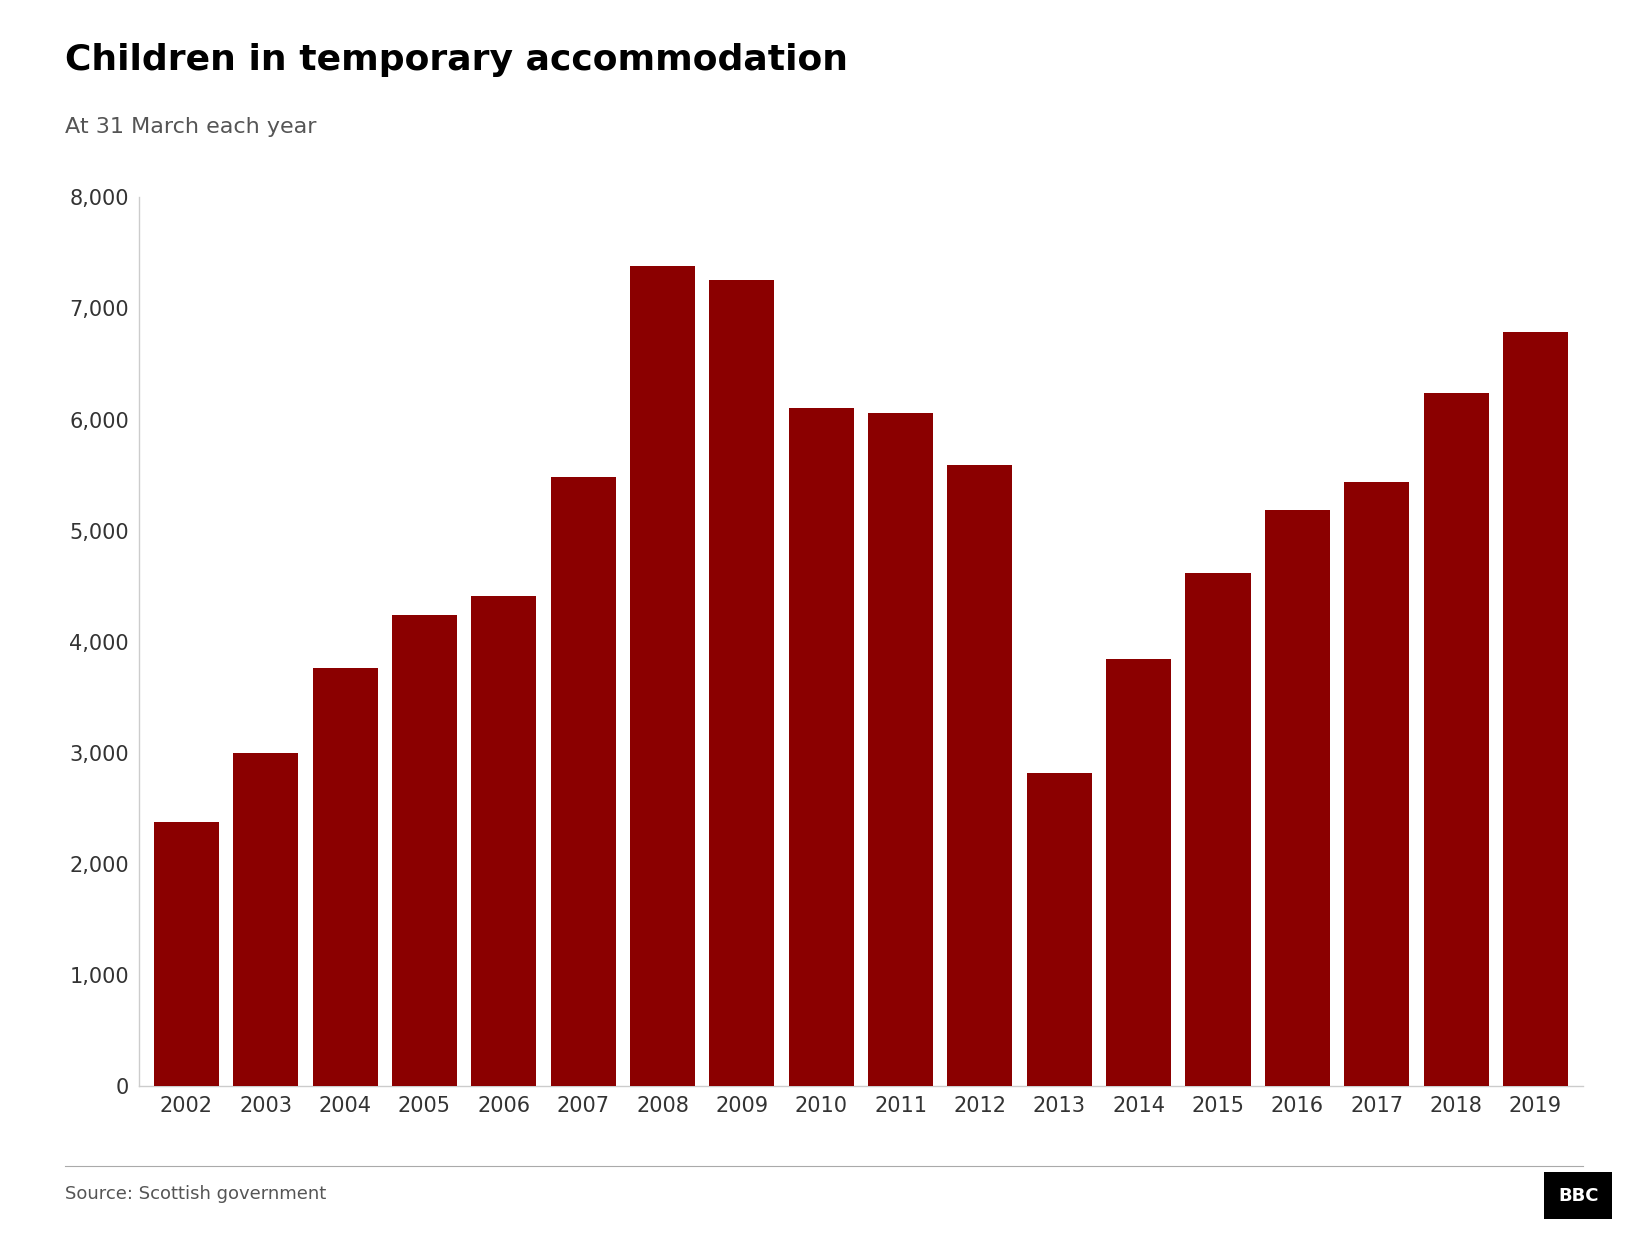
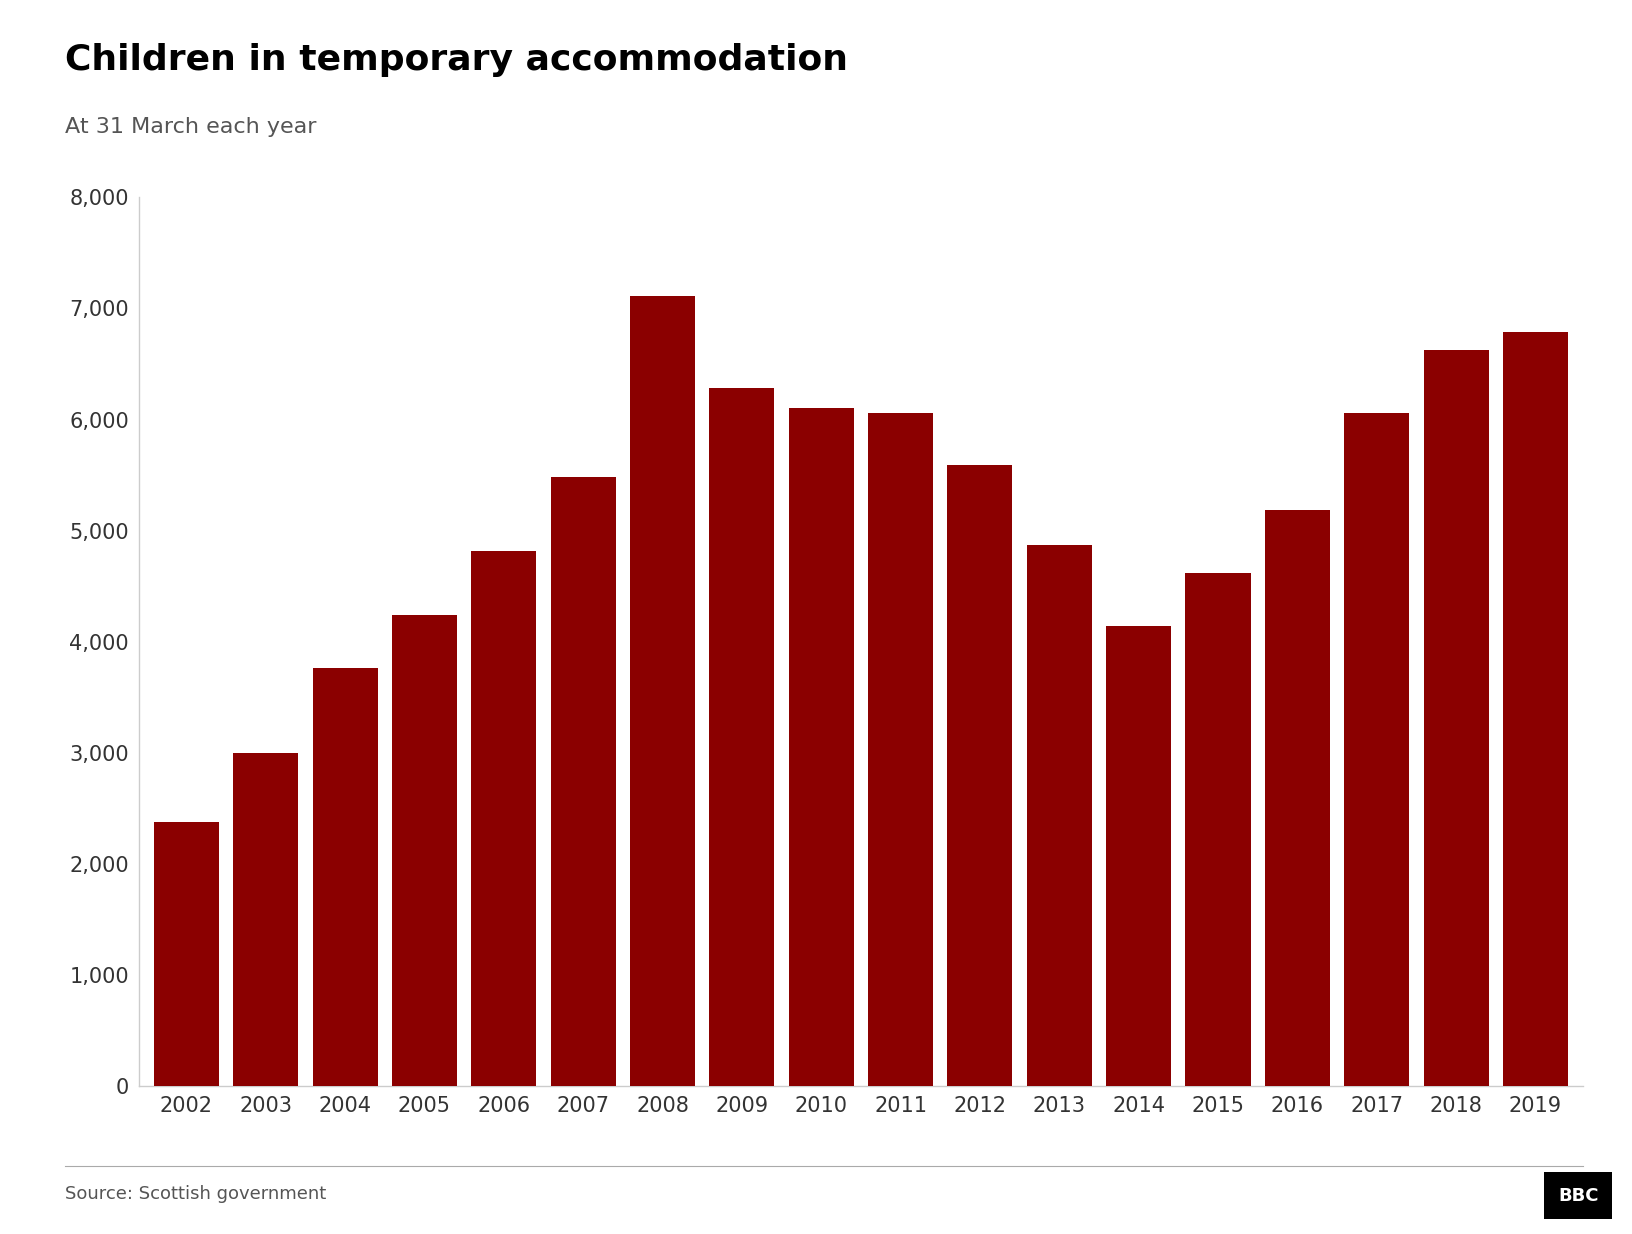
2006: 4,410 -> 4,820
2008: 7,380 -> 7,110
2009: 7,260 -> 6,280
2013: 2,820 -> 4,870
2014: 3,840 -> 4,140
2017: 5,440 -> 6,060
2018: 6,240 -> 6,630
